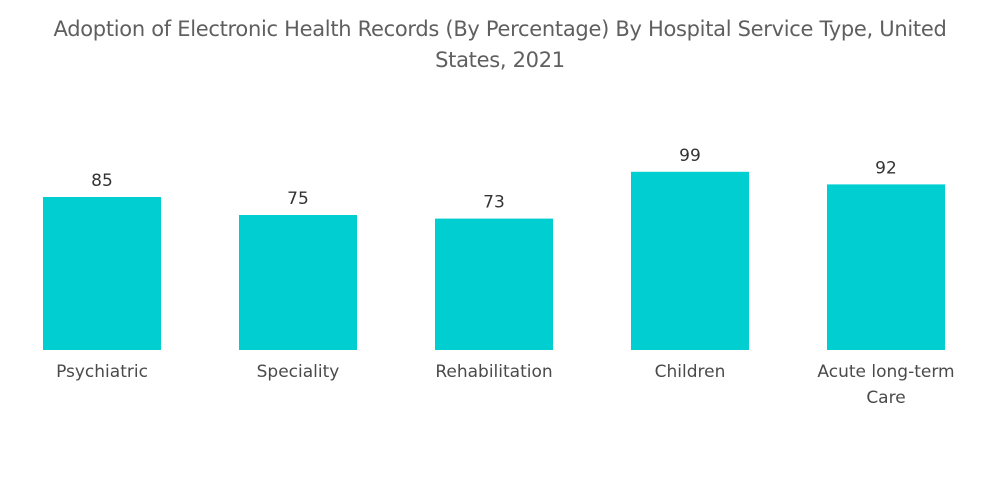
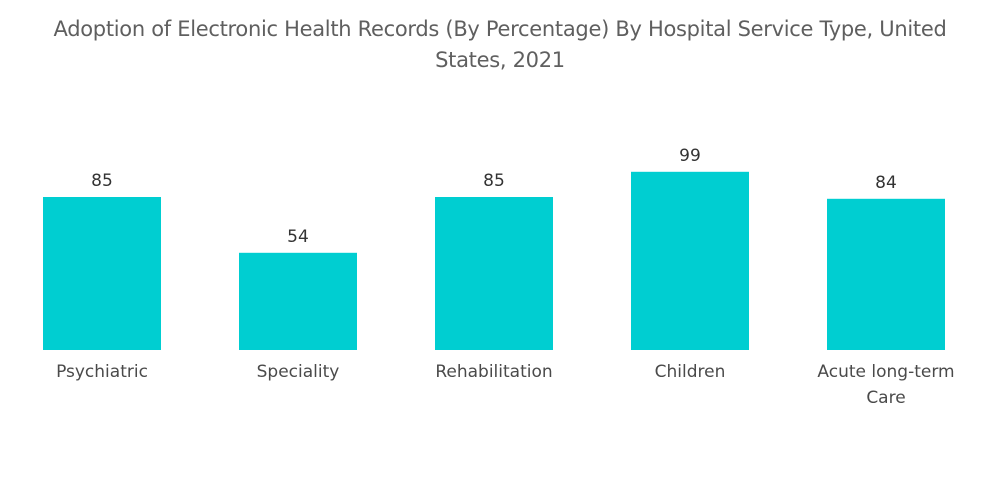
Speciality: 75 -> 54
Rehabilitation: 73 -> 85
Acute long-term Care: 92 -> 84
